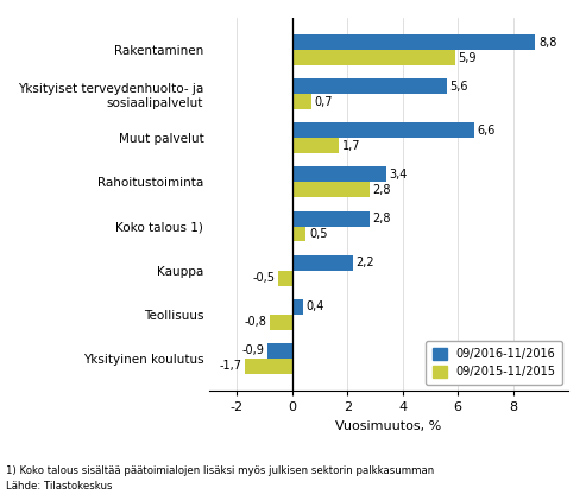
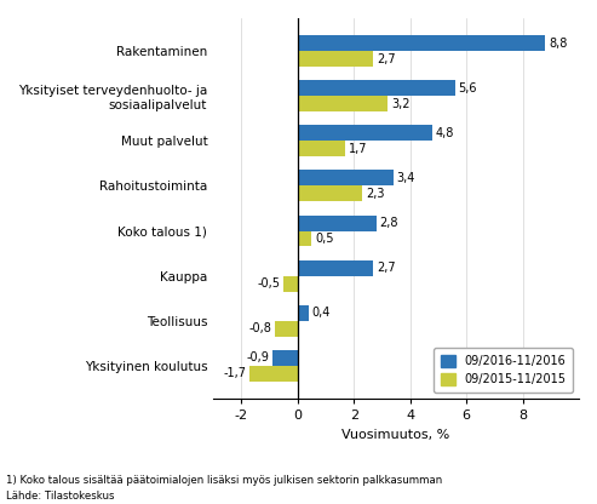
09/2015-11/2015/Rakentaminen: 5,9 -> 2,7
09/2015-11/2015/Yksityiset terveydenhuolto- ja sosiaalipalvelut: 0,7 -> 3,2
09/2016-11/2016/Muut palvelut: 6,6 -> 4,8
09/2015-11/2015/Rahoitustoiminta: 2,8 -> 2,3
09/2016-11/2016/Kauppa: 2,2 -> 2,7
